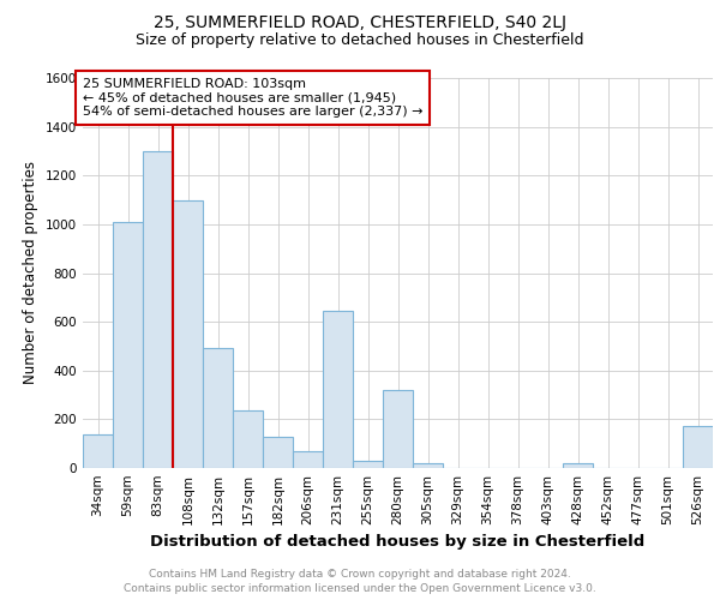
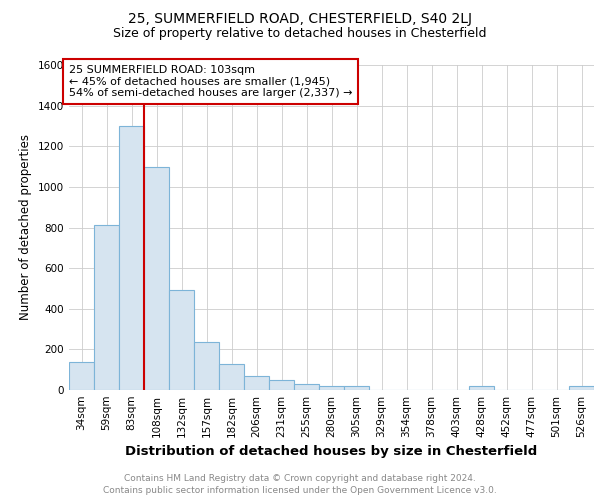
59sqm: 1010 -> 810
231sqm: 645 -> 50
280sqm: 320 -> 20
526sqm: 170 -> 20
